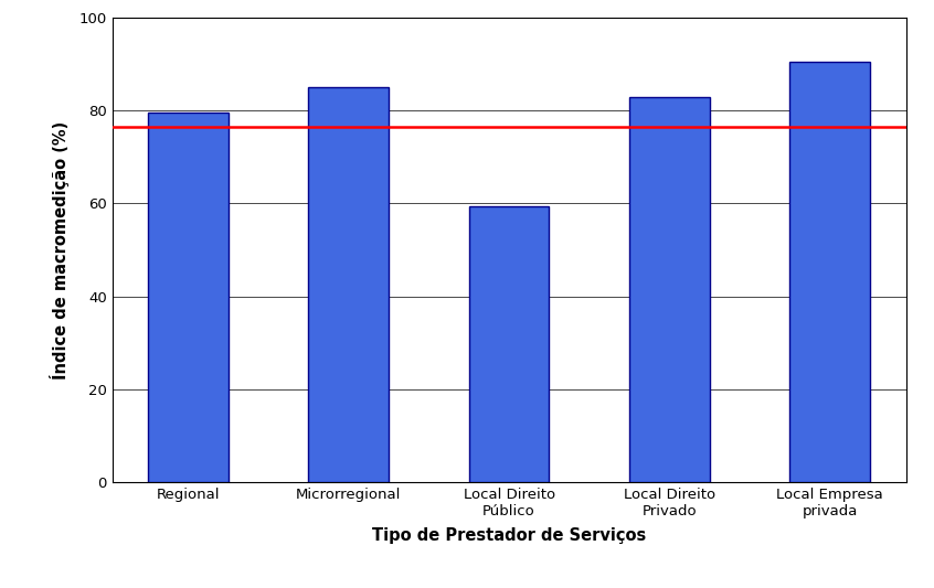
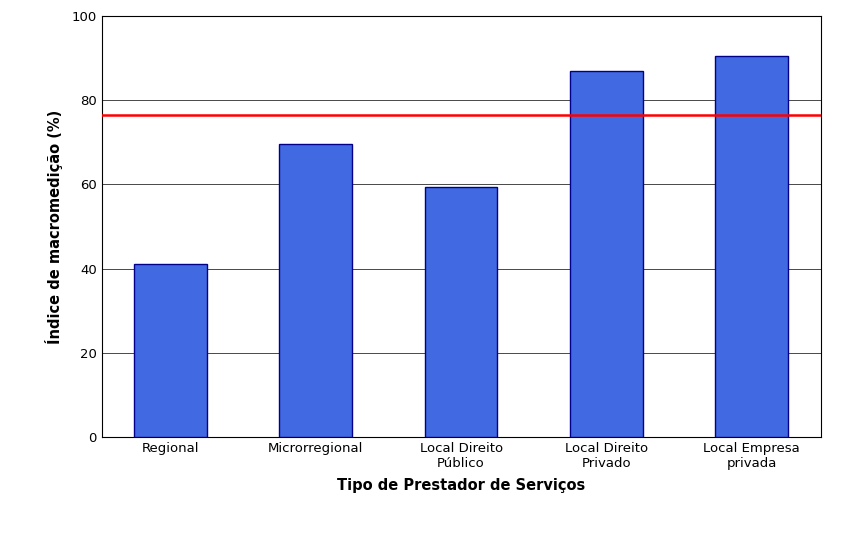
Regional: 79.5 -> 41.0
Microrregional: 85.0 -> 69.5
Local Direito Privado: 83.0 -> 87.0
